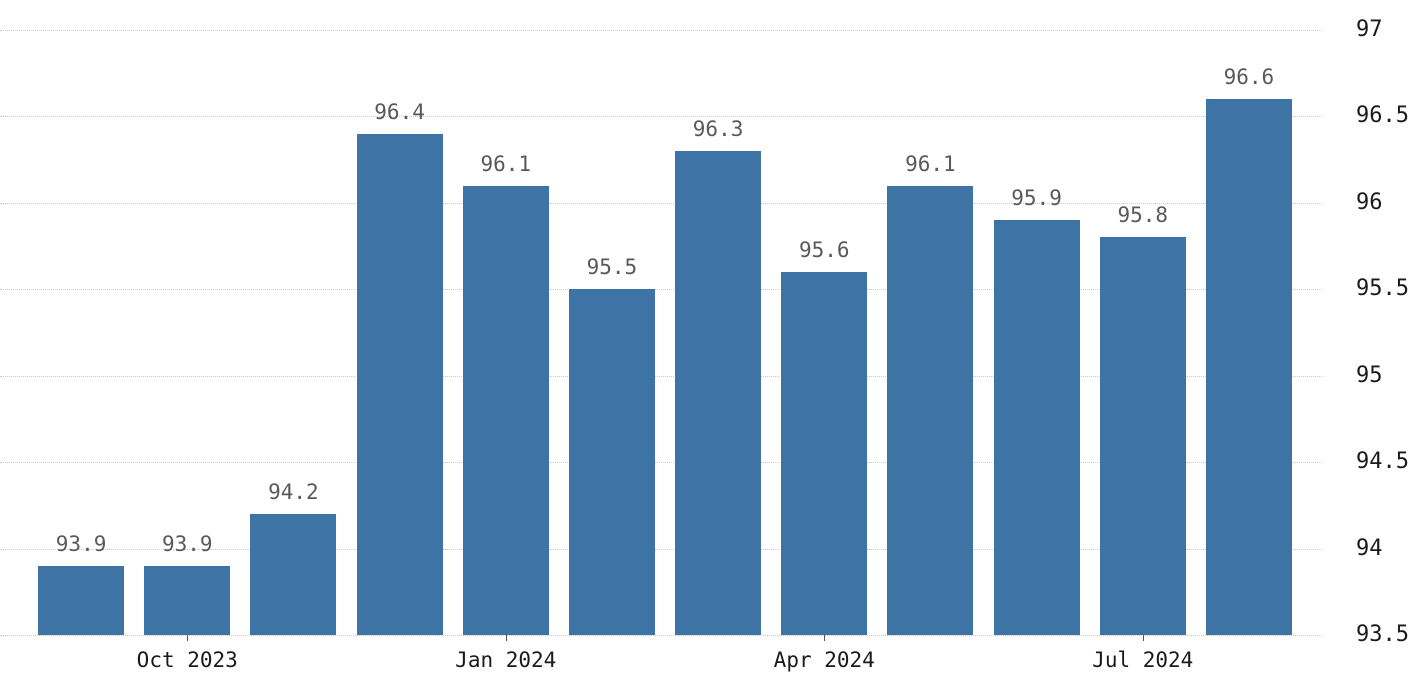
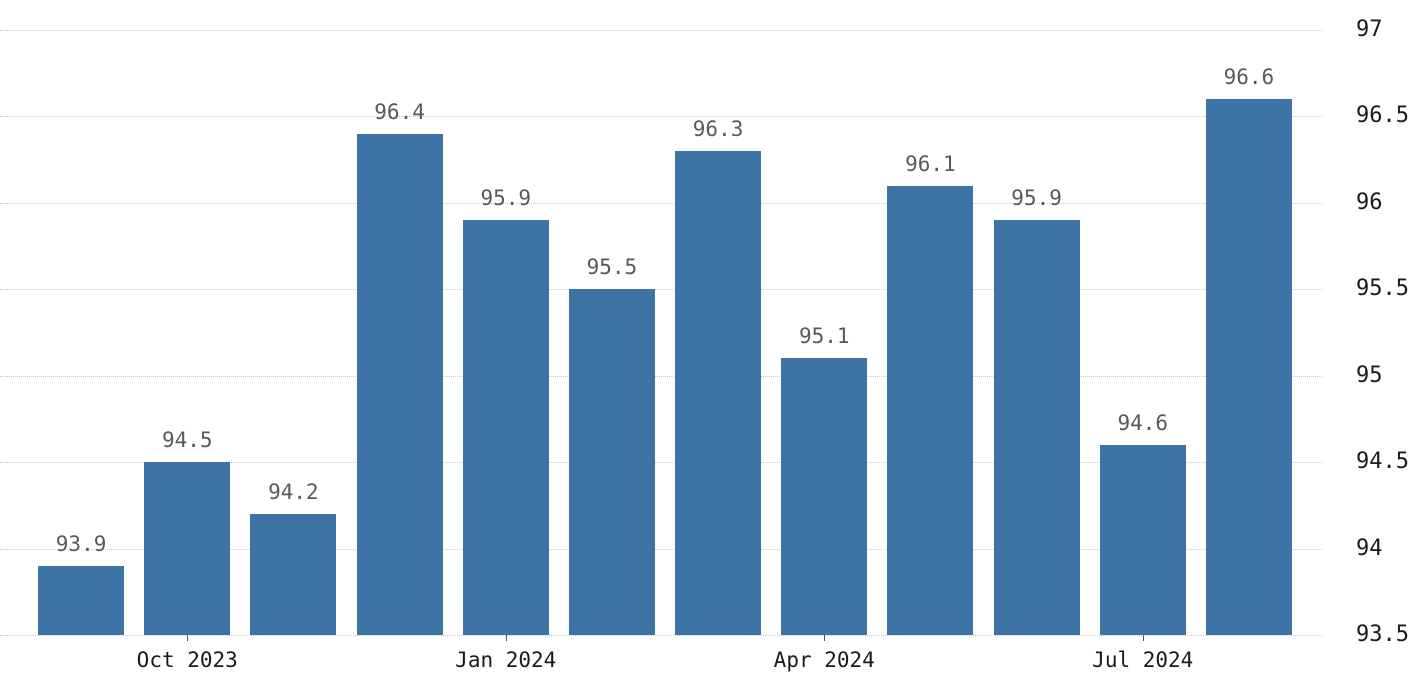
Oct 2023: 93.9 -> 94.5
Jan 2024: 96.1 -> 95.9
Apr 2024: 95.6 -> 95.1
Jul 2024: 95.8 -> 94.6
